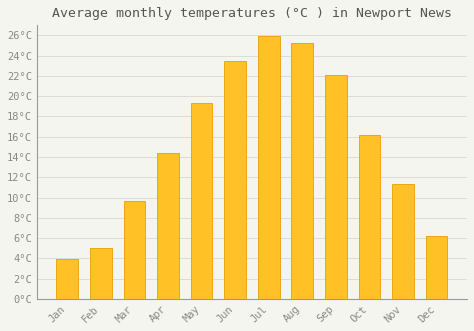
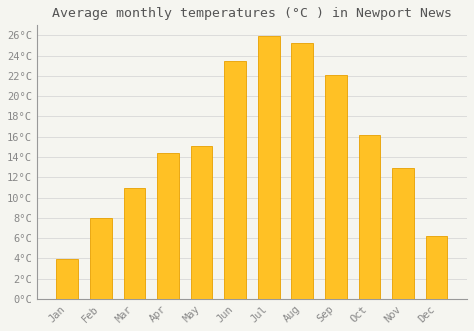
Feb: 5.0°C -> 8.0°C
Mar: 9.7°C -> 10.9°C
May: 19.3°C -> 15.1°C
Nov: 11.3°C -> 12.9°C
